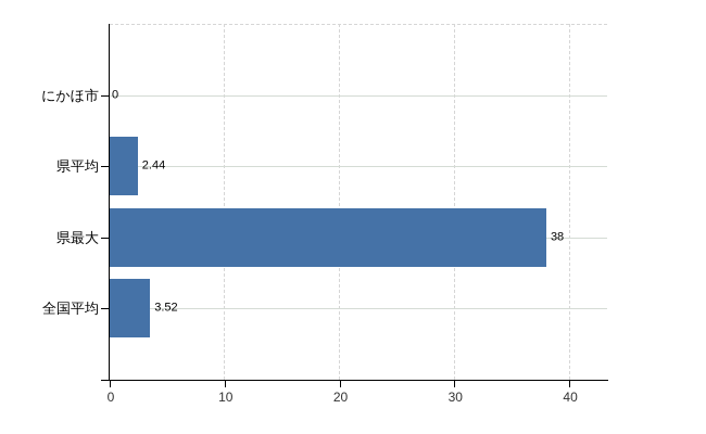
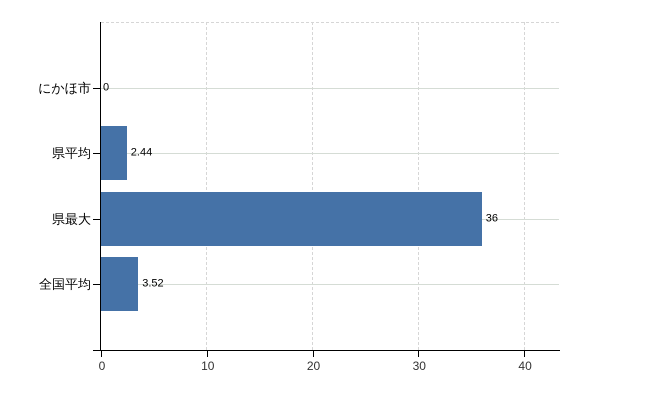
県最大: 38 -> 36
